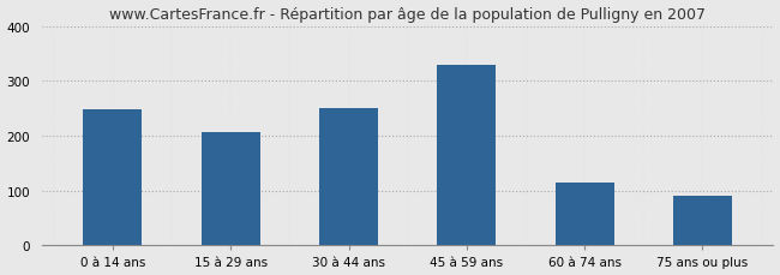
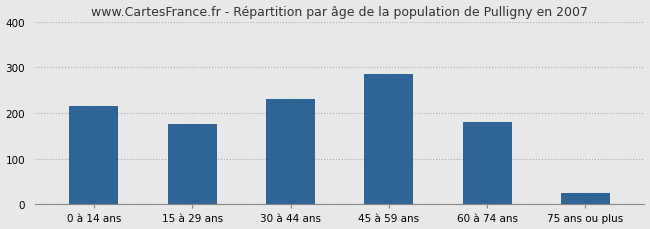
0 à 14 ans: 248 -> 215
15 à 29 ans: 207 -> 175
30 à 44 ans: 250 -> 230
45 à 59 ans: 330 -> 285
60 à 74 ans: 115 -> 180
75 ans ou plus: 90 -> 25
